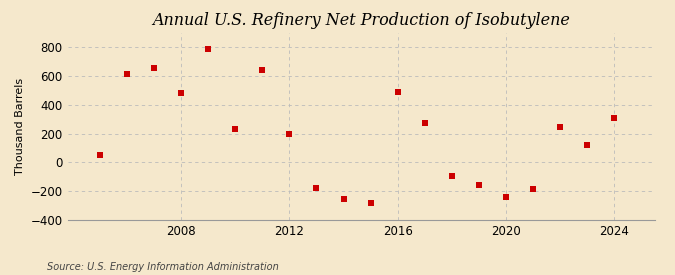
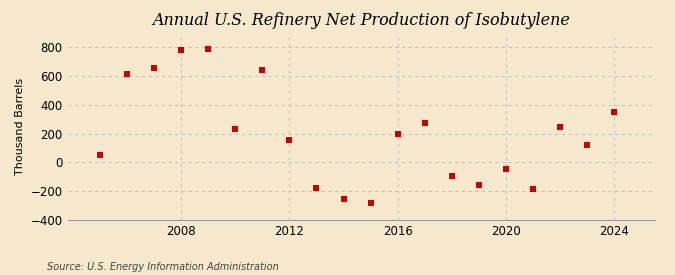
2008: 480 -> 780
2012: 200 -> 160
2016: 490 -> 200
2020: -240 -> -40
2024: 310 -> 350
